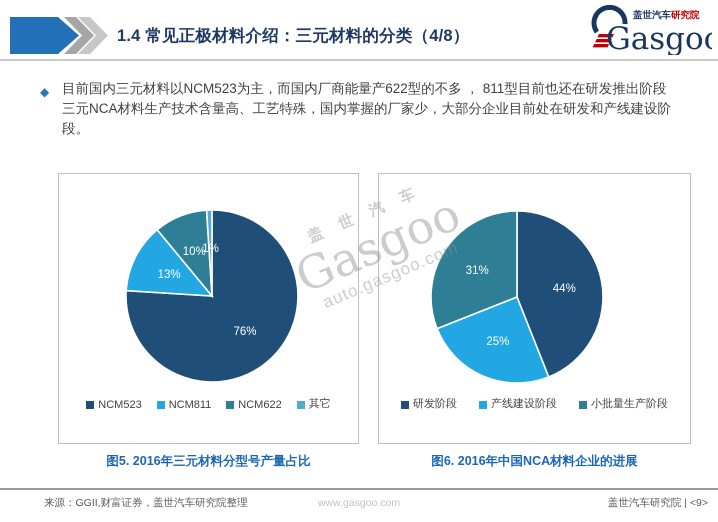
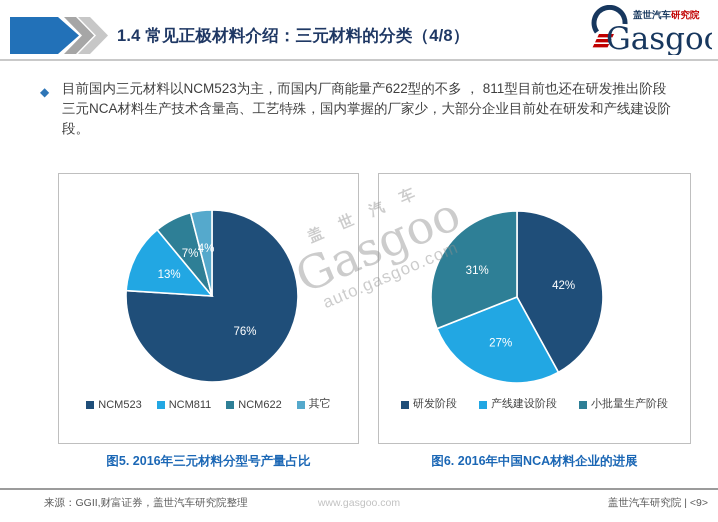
图5. 2016年三元材料分型号产量占比/NCM622: 10% -> 7%
图5. 2016年三元材料分型号产量占比/其它: 1% -> 4%
图6. 2016年中国NCA材料企业的进展/研发阶段: 44% -> 42%
图6. 2016年中国NCA材料企业的进展/产线建设阶段: 25% -> 27%
